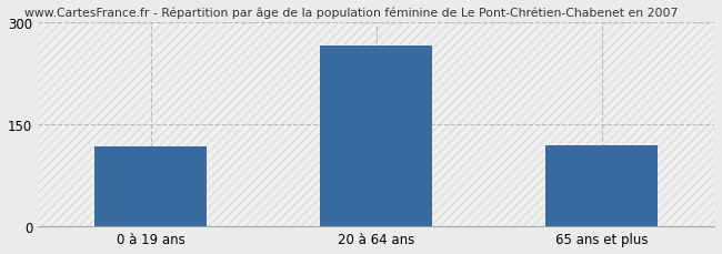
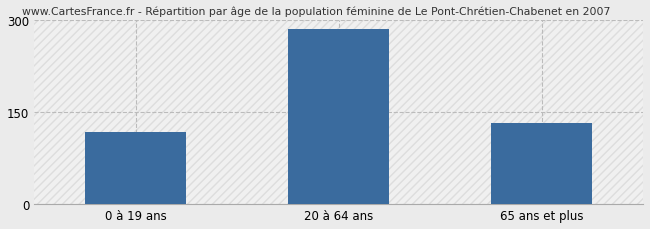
20 à 64 ans: 266 -> 285
65 ans et plus: 120 -> 133
